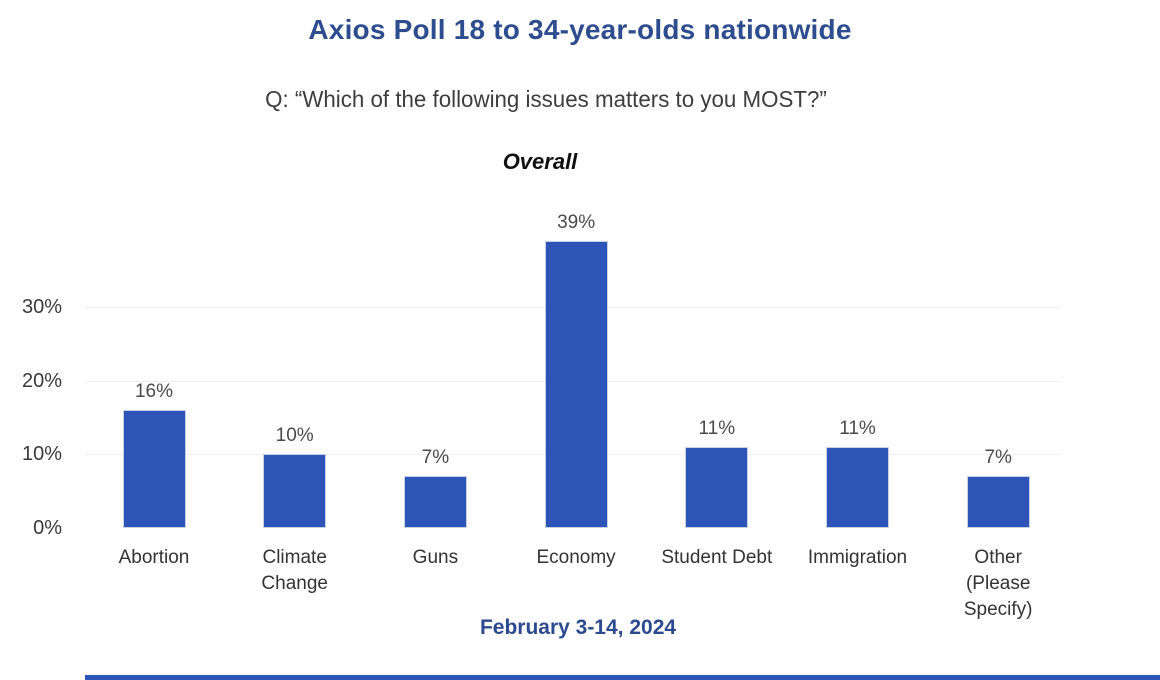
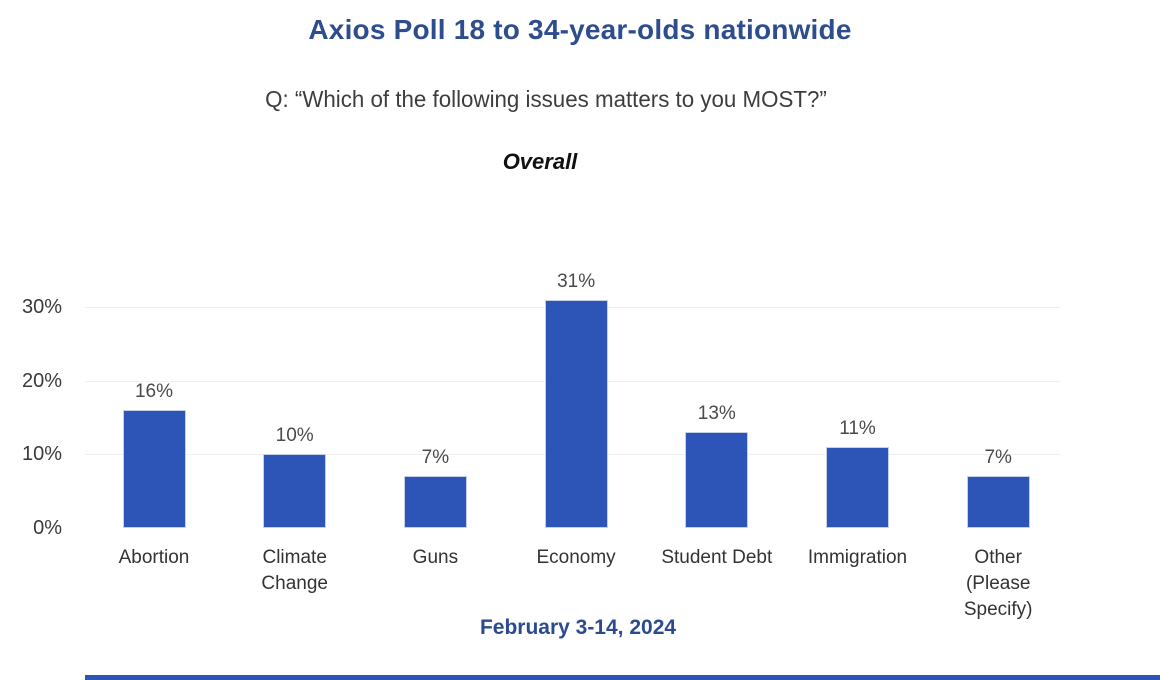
Economy: 39% -> 31%
Student Debt: 11% -> 13%
